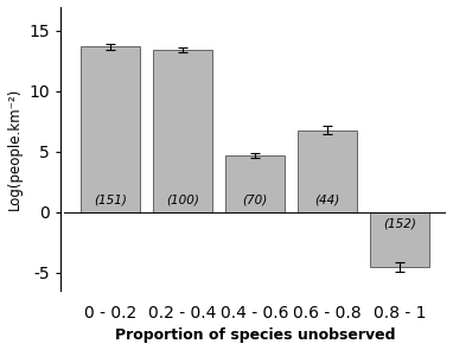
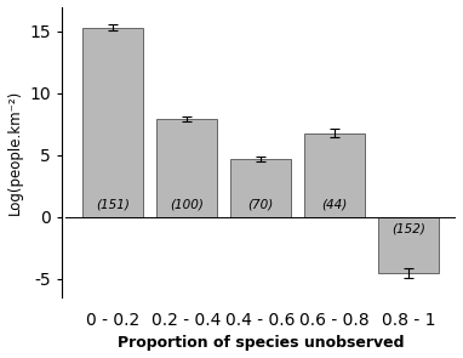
0 - 0.2: 13.7 -> 15.3
0.2 - 0.4: 13.4 -> 7.9
